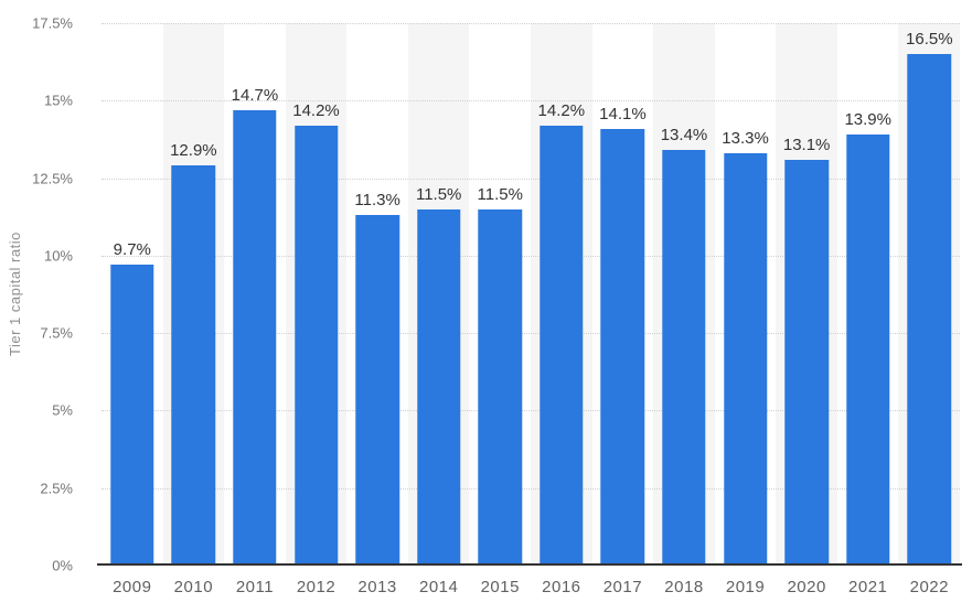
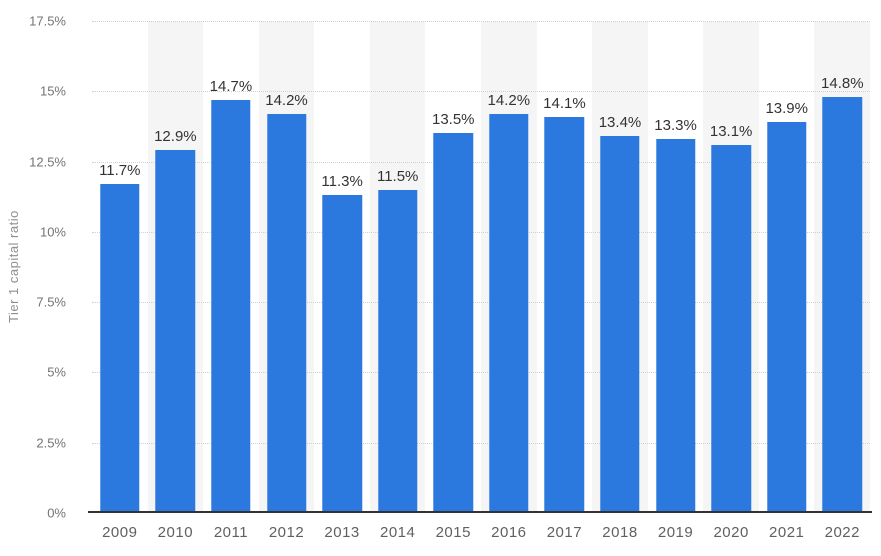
2009: 9.7% -> 11.7%
2015: 11.5% -> 13.5%
2022: 16.5% -> 14.8%
